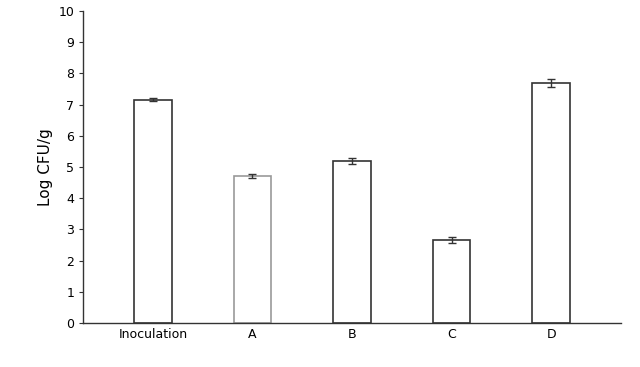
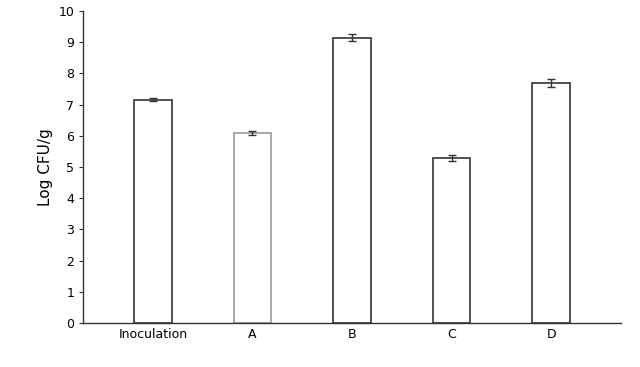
A: 4.70 -> 6.10
B: 5.20 -> 9.15
C: 2.65 -> 5.30
